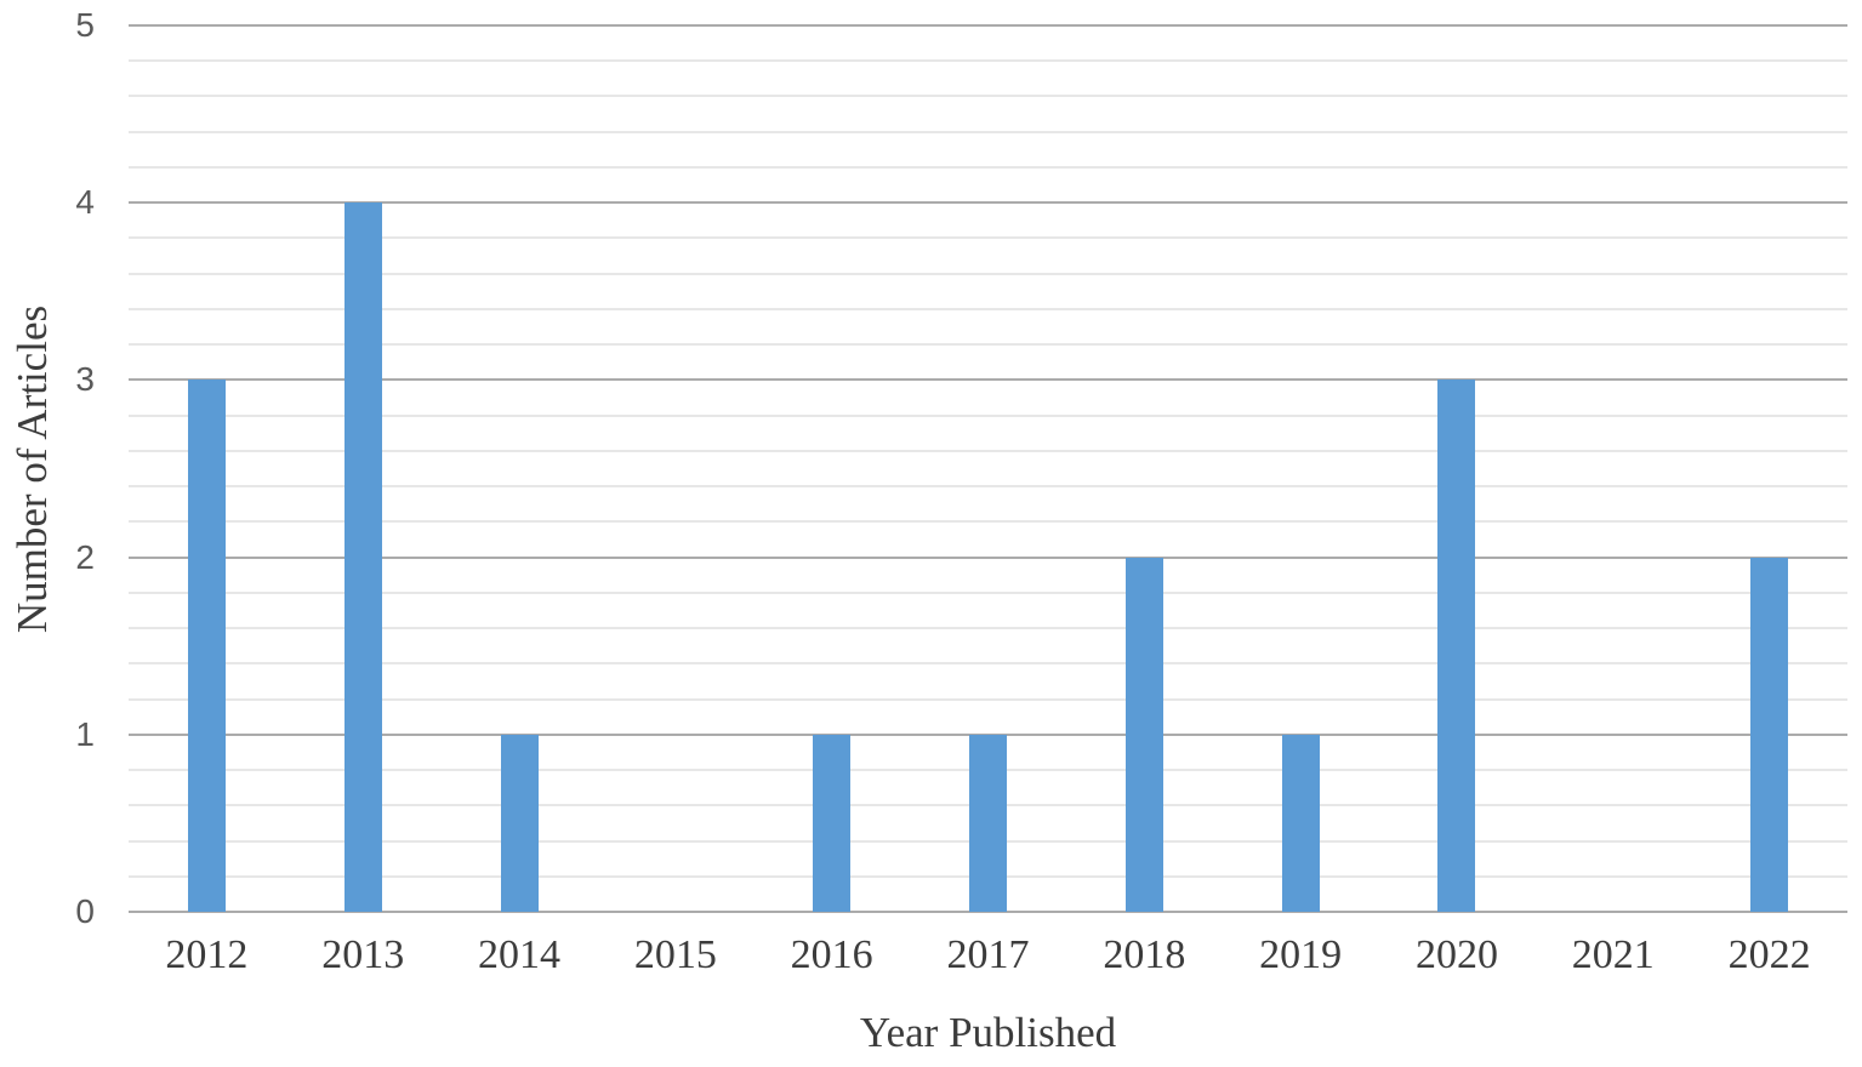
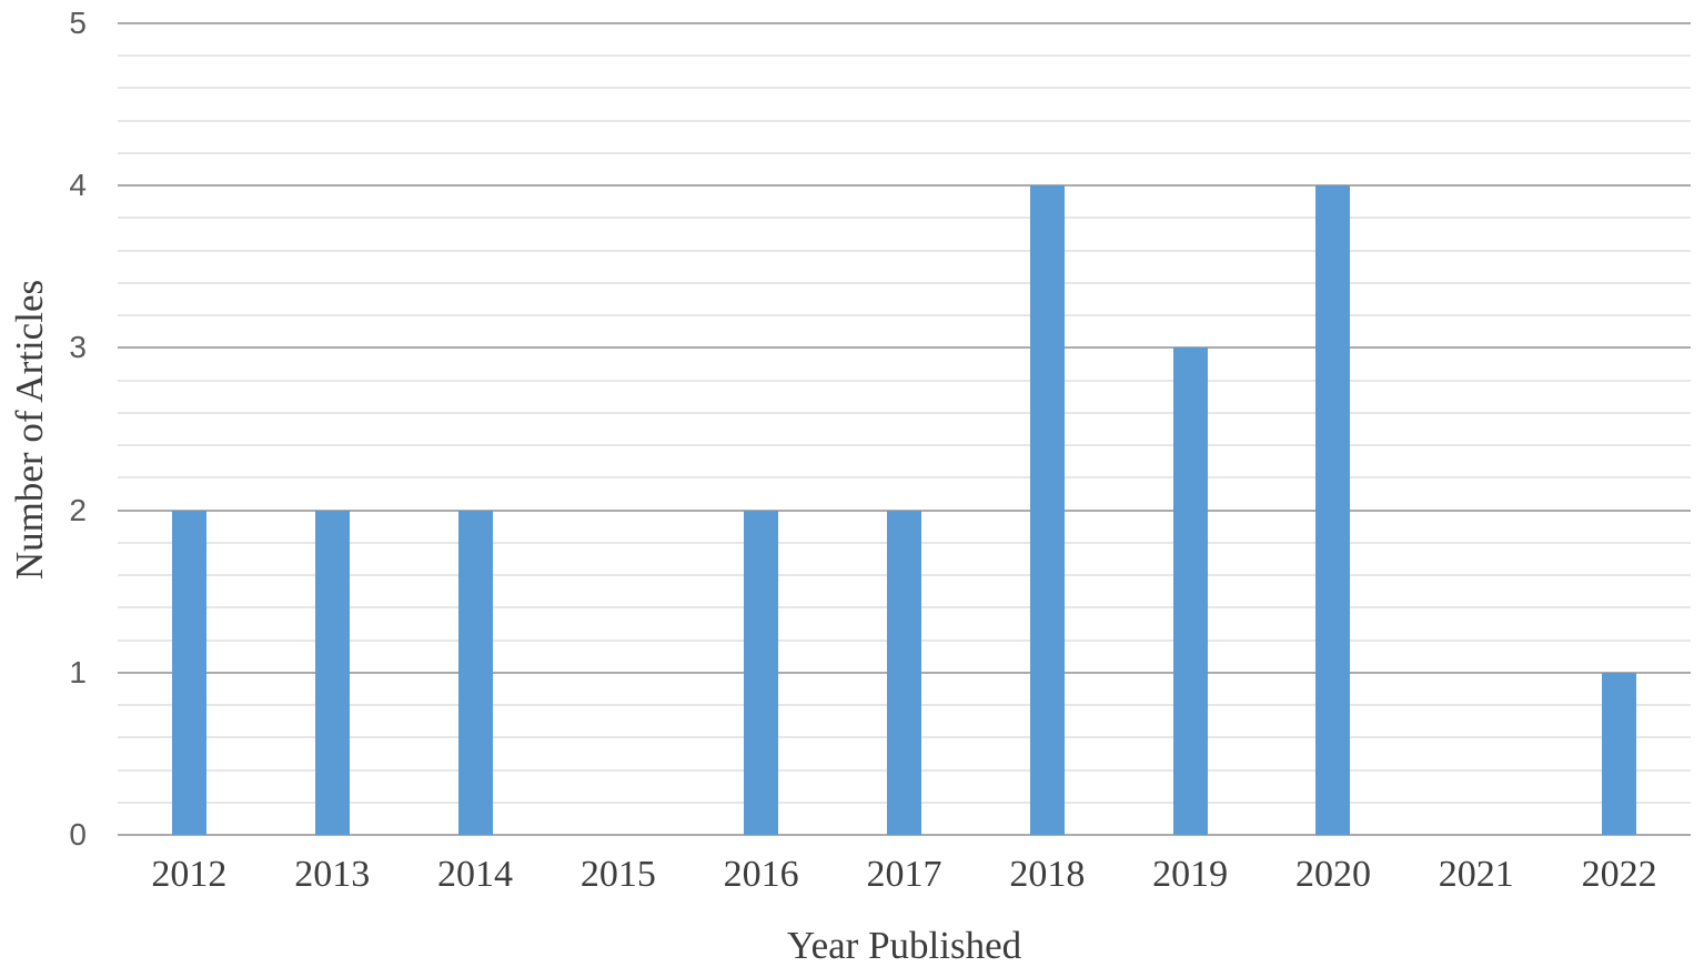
2012: 3 -> 2
2013: 4 -> 2
2014: 1 -> 2
2016: 1 -> 2
2017: 1 -> 2
2018: 2 -> 4
2019: 1 -> 3
2020: 3 -> 4
2022: 2 -> 1
